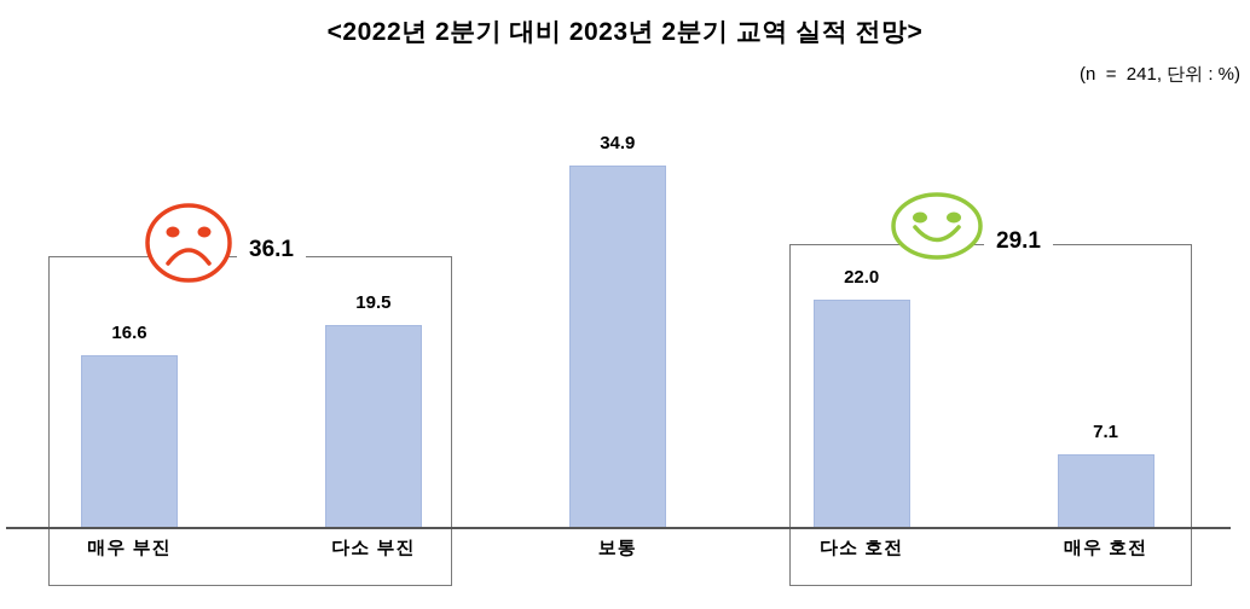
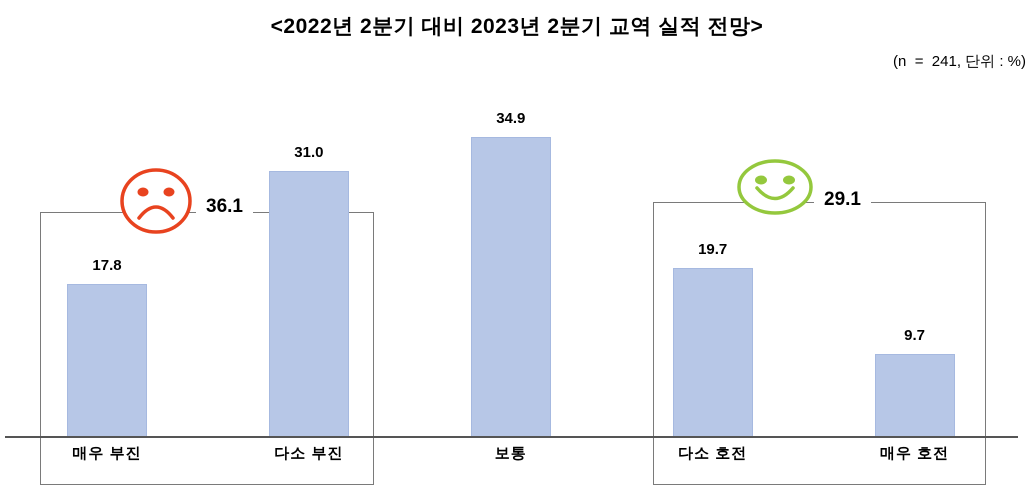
매우 부진: 16.6 -> 17.8
다소 부진: 19.5 -> 31.0
다소 호전: 22.0 -> 19.7
매우 호전: 7.1 -> 9.7
